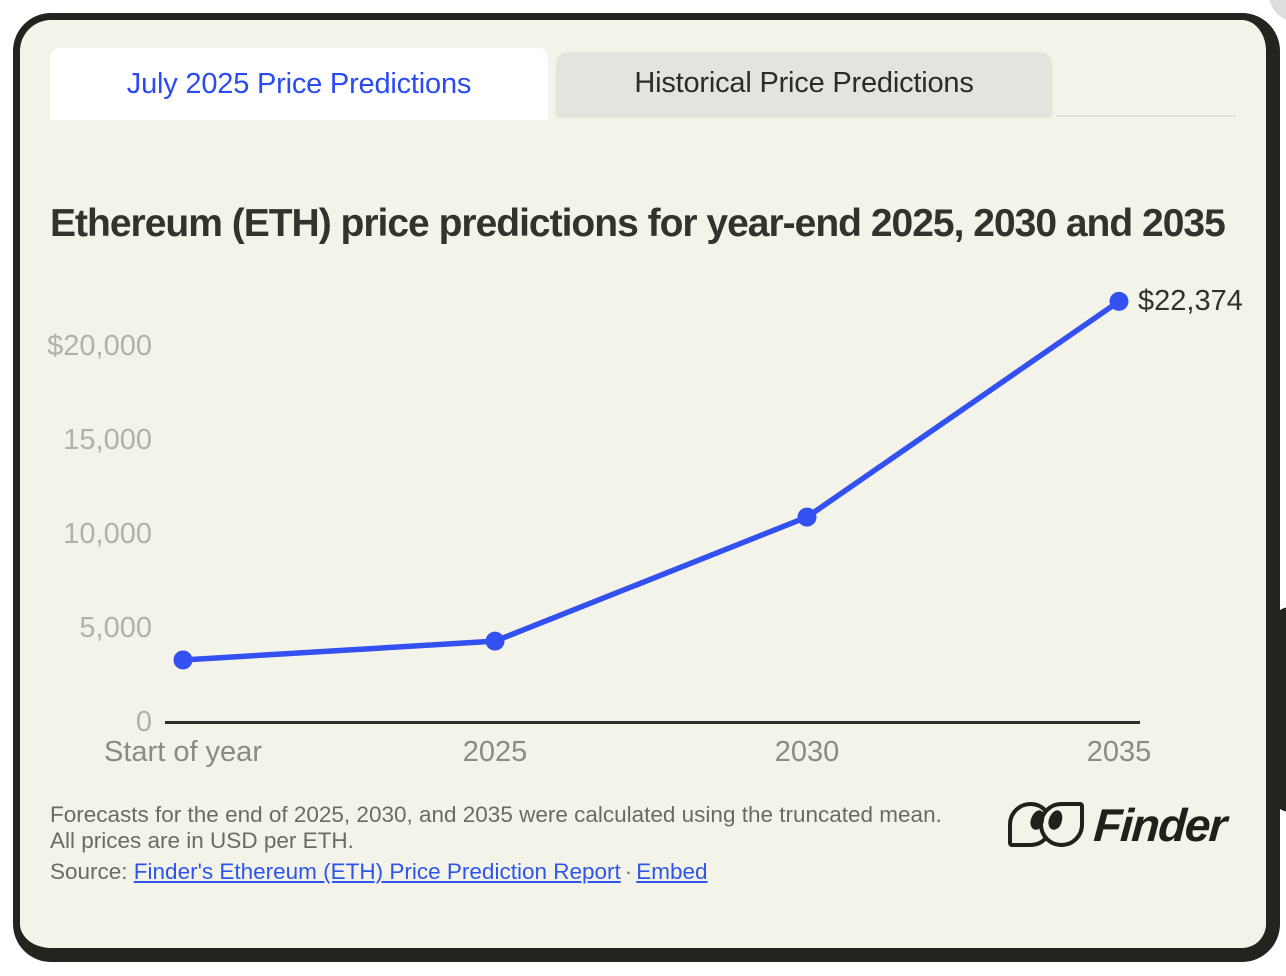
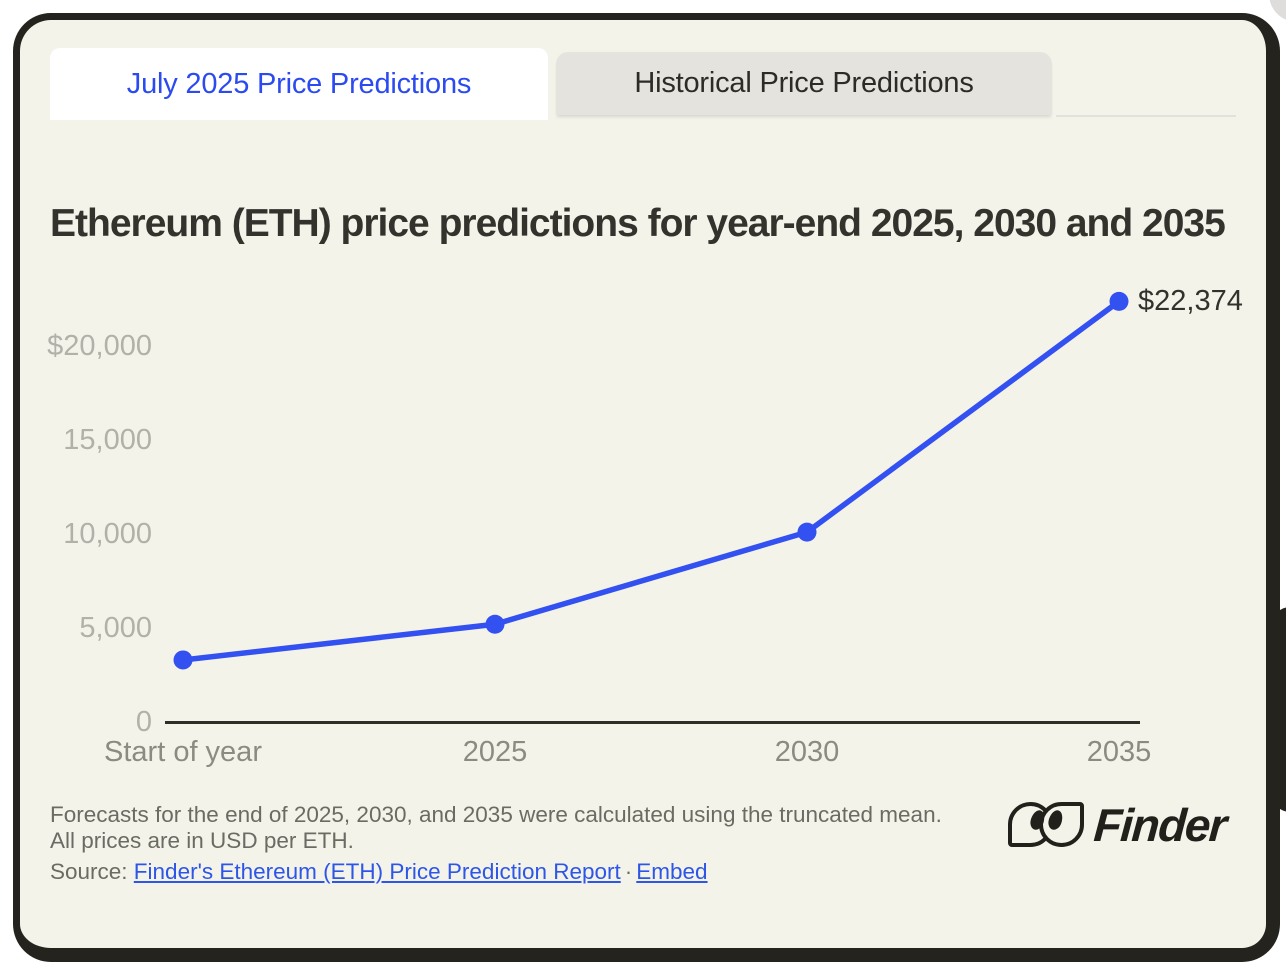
2025: $4300 -> $5200
2030: $10900 -> $10100
